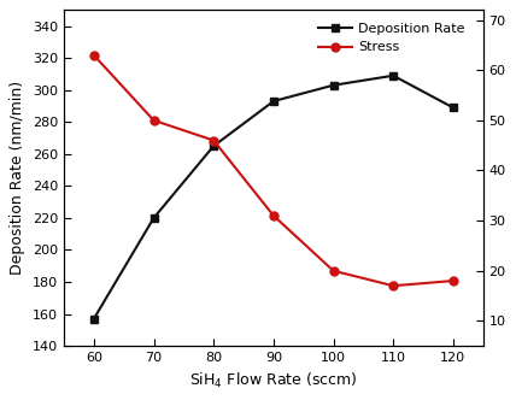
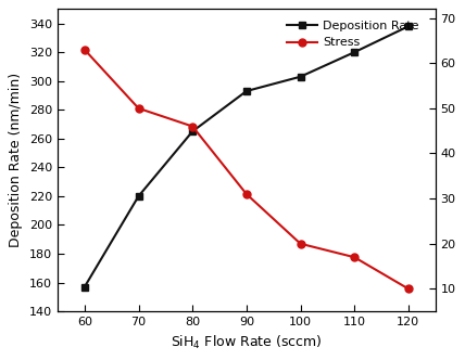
Deposition Rate/110: 309 -> 320
Deposition Rate/120: 289 -> 338
Stress/120: 18 -> 10
